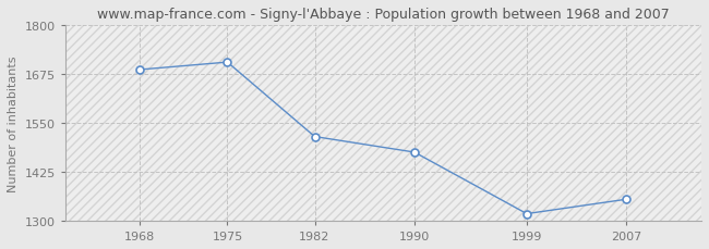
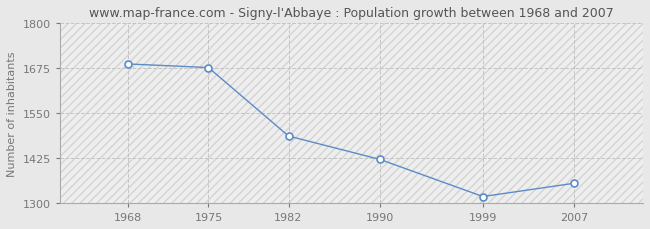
1975: 1705 -> 1676
1982: 1515 -> 1486
1990: 1475 -> 1421
